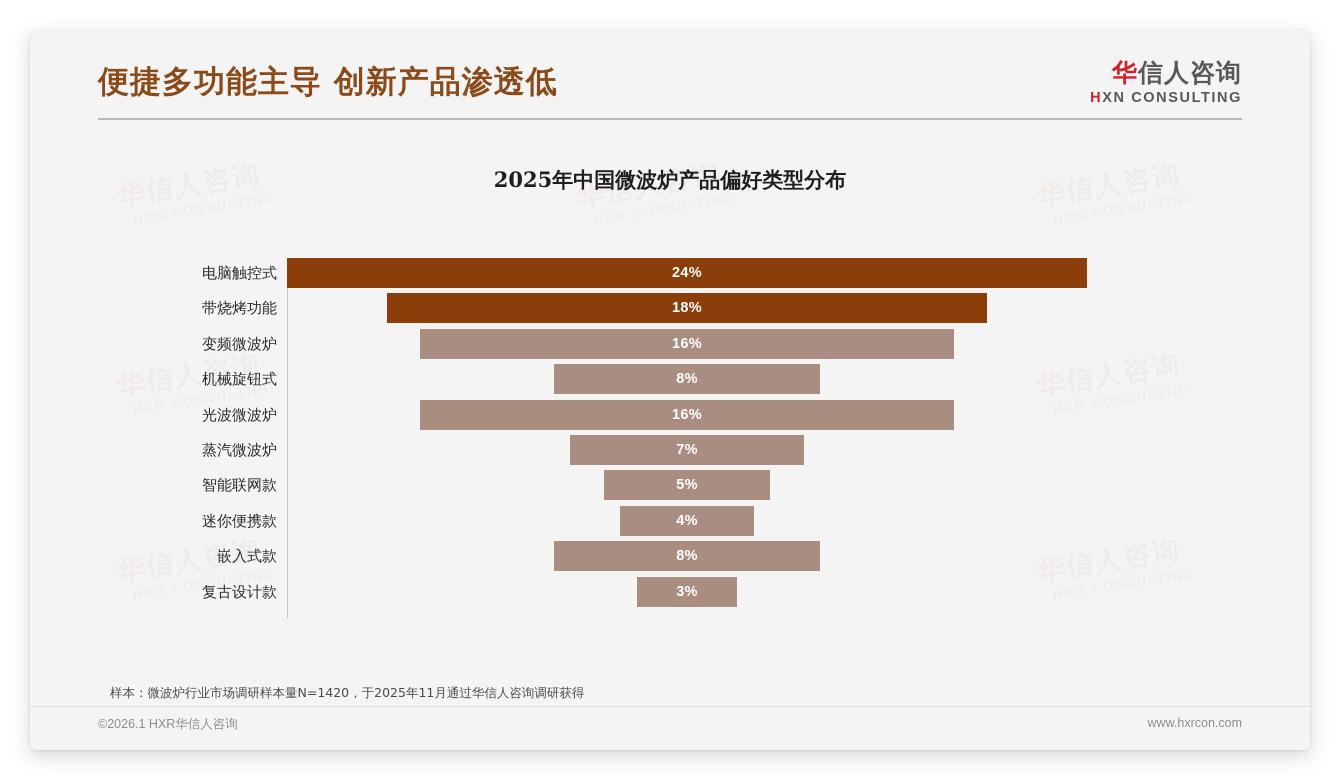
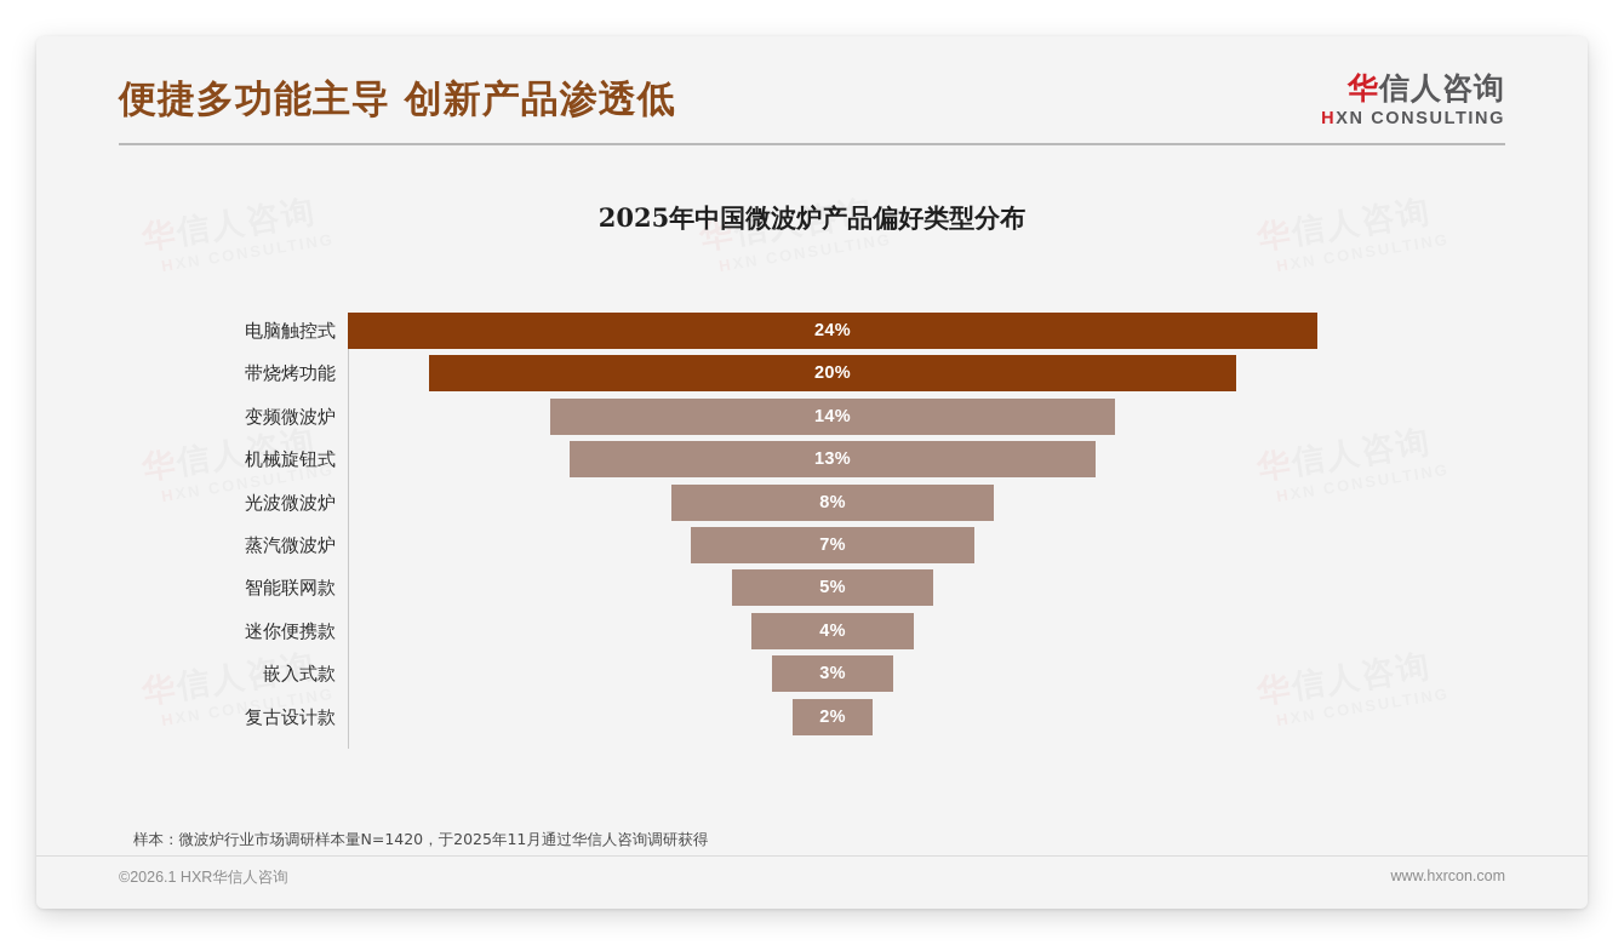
带烧烤功能: 18% -> 20%
变频微波炉: 16% -> 14%
机械旋钮式: 8% -> 13%
光波微波炉: 16% -> 8%
嵌入式款: 8% -> 3%
复古设计款: 3% -> 2%
